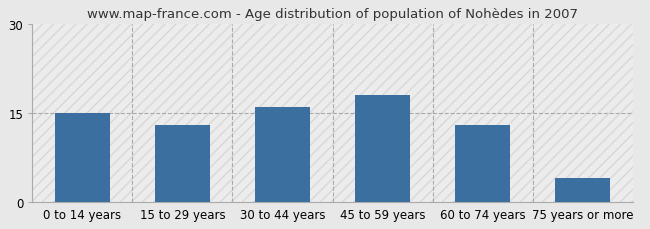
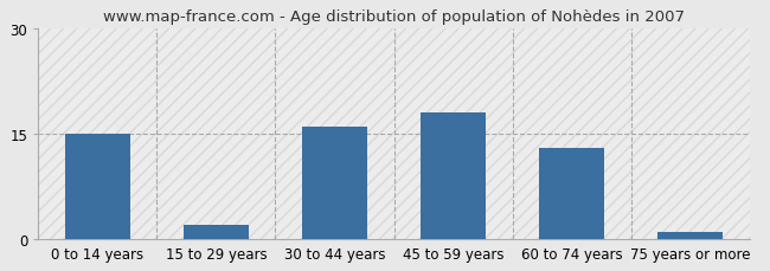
15 to 29 years: 13 -> 2
75 years or more: 4 -> 1
